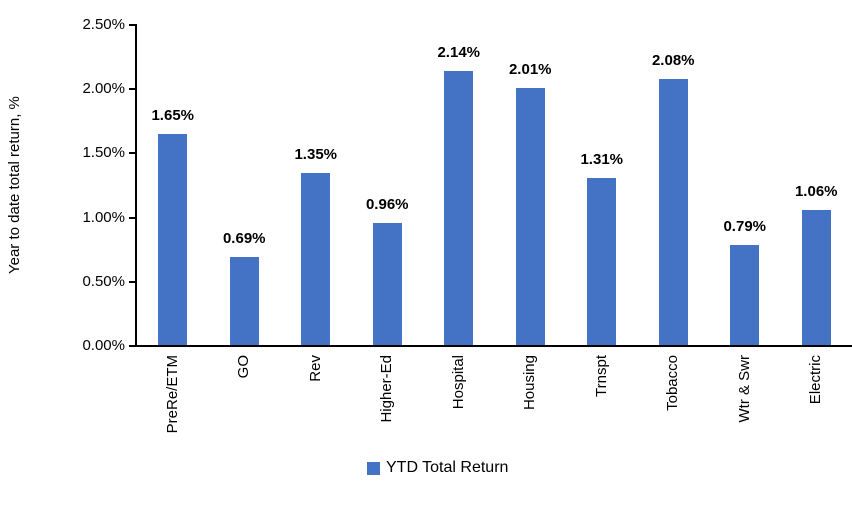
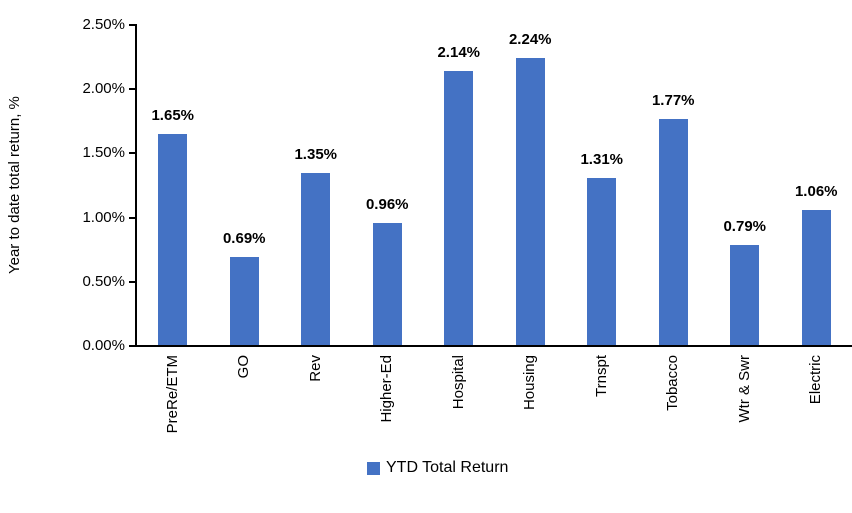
Housing: 2.01% -> 2.24%
Tobacco: 2.08% -> 1.77%
